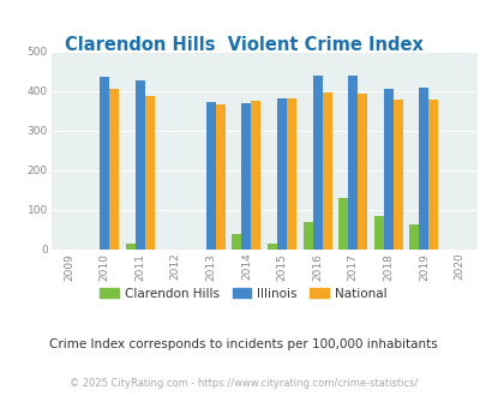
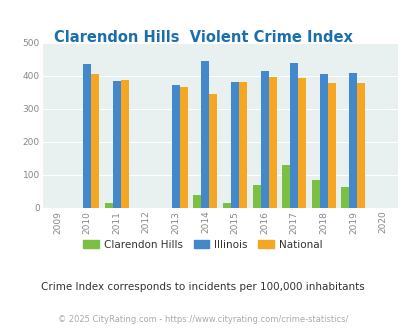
Illinois/2011: 428 -> 385
Illinois/2014: 368 -> 445
National/2014: 375 -> 345
Illinois/2016: 438 -> 415
